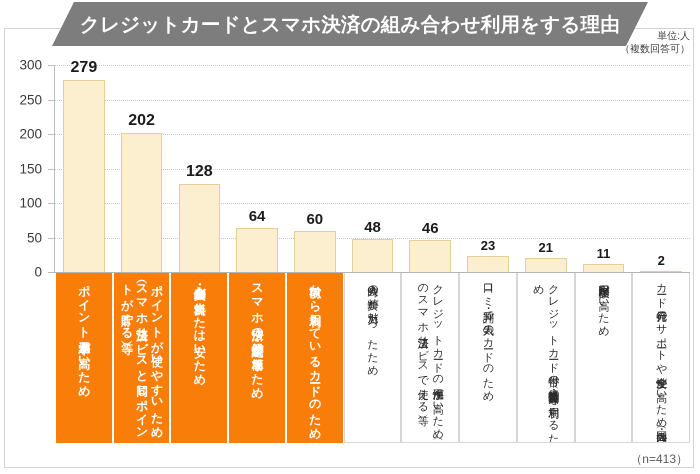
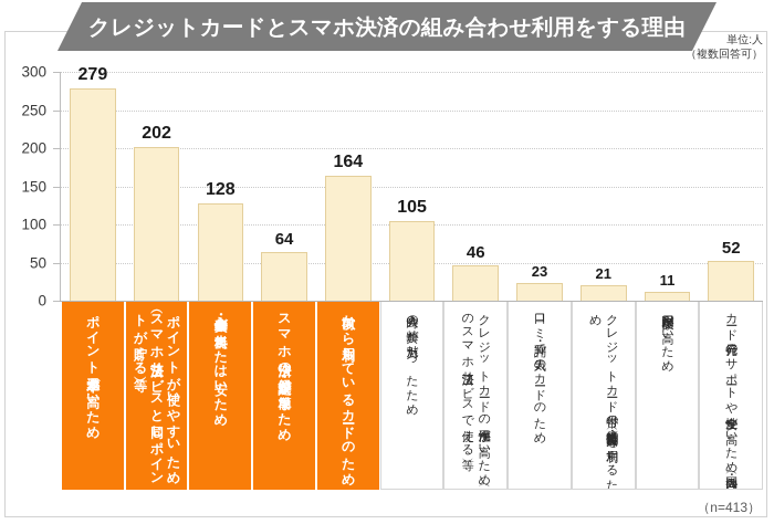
以前から利用しているカードのため: 60 -> 164
入会時の特典が魅力だったため: 48 -> 105
カード発行元のサポートや安全性が高いため（国内・海外）: 2 -> 52
